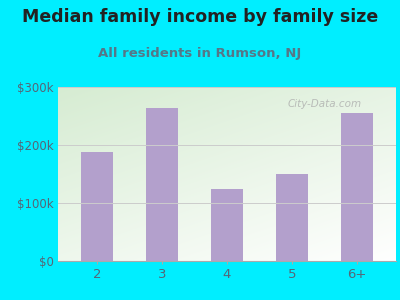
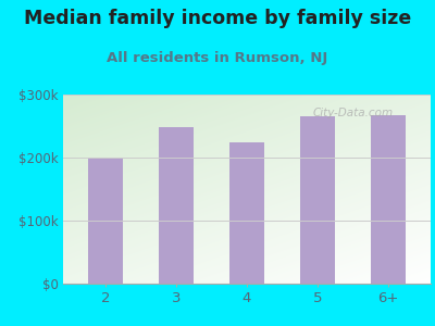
2: $188k -> $200k
3: $264k -> $248k
4: $124k -> $225k
5: $150k -> $265k
6+: $256k -> $268k
